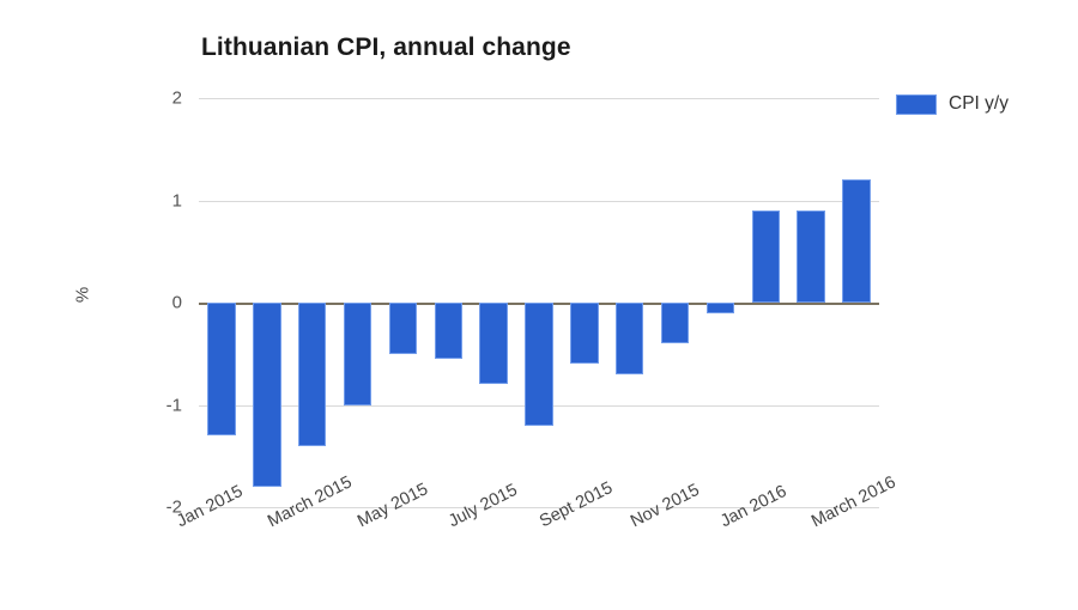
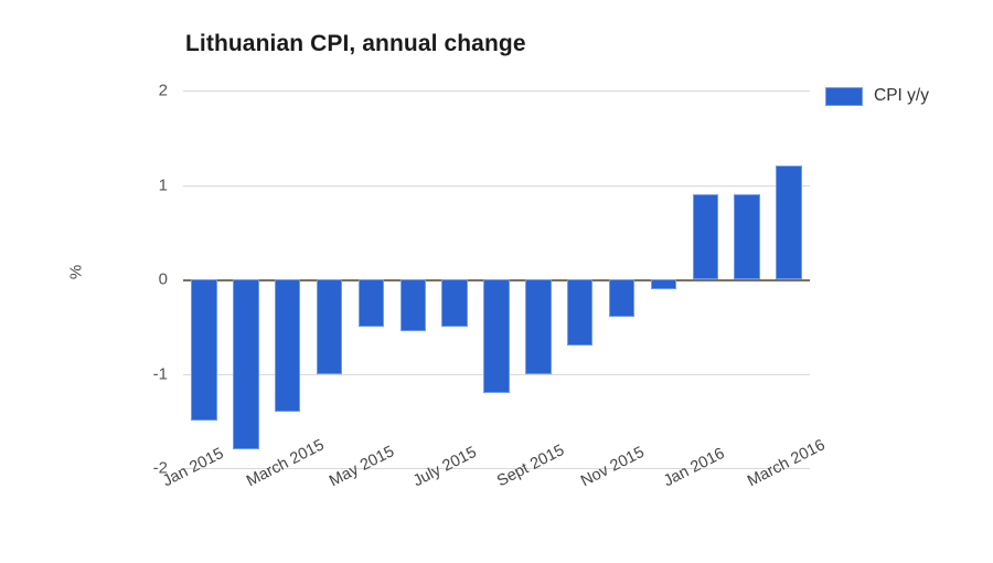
Jan 2015: -1.3 -> -1.5
July 2015: -0.8 -> -0.5
Sept 2015: -0.6 -> -1.0
